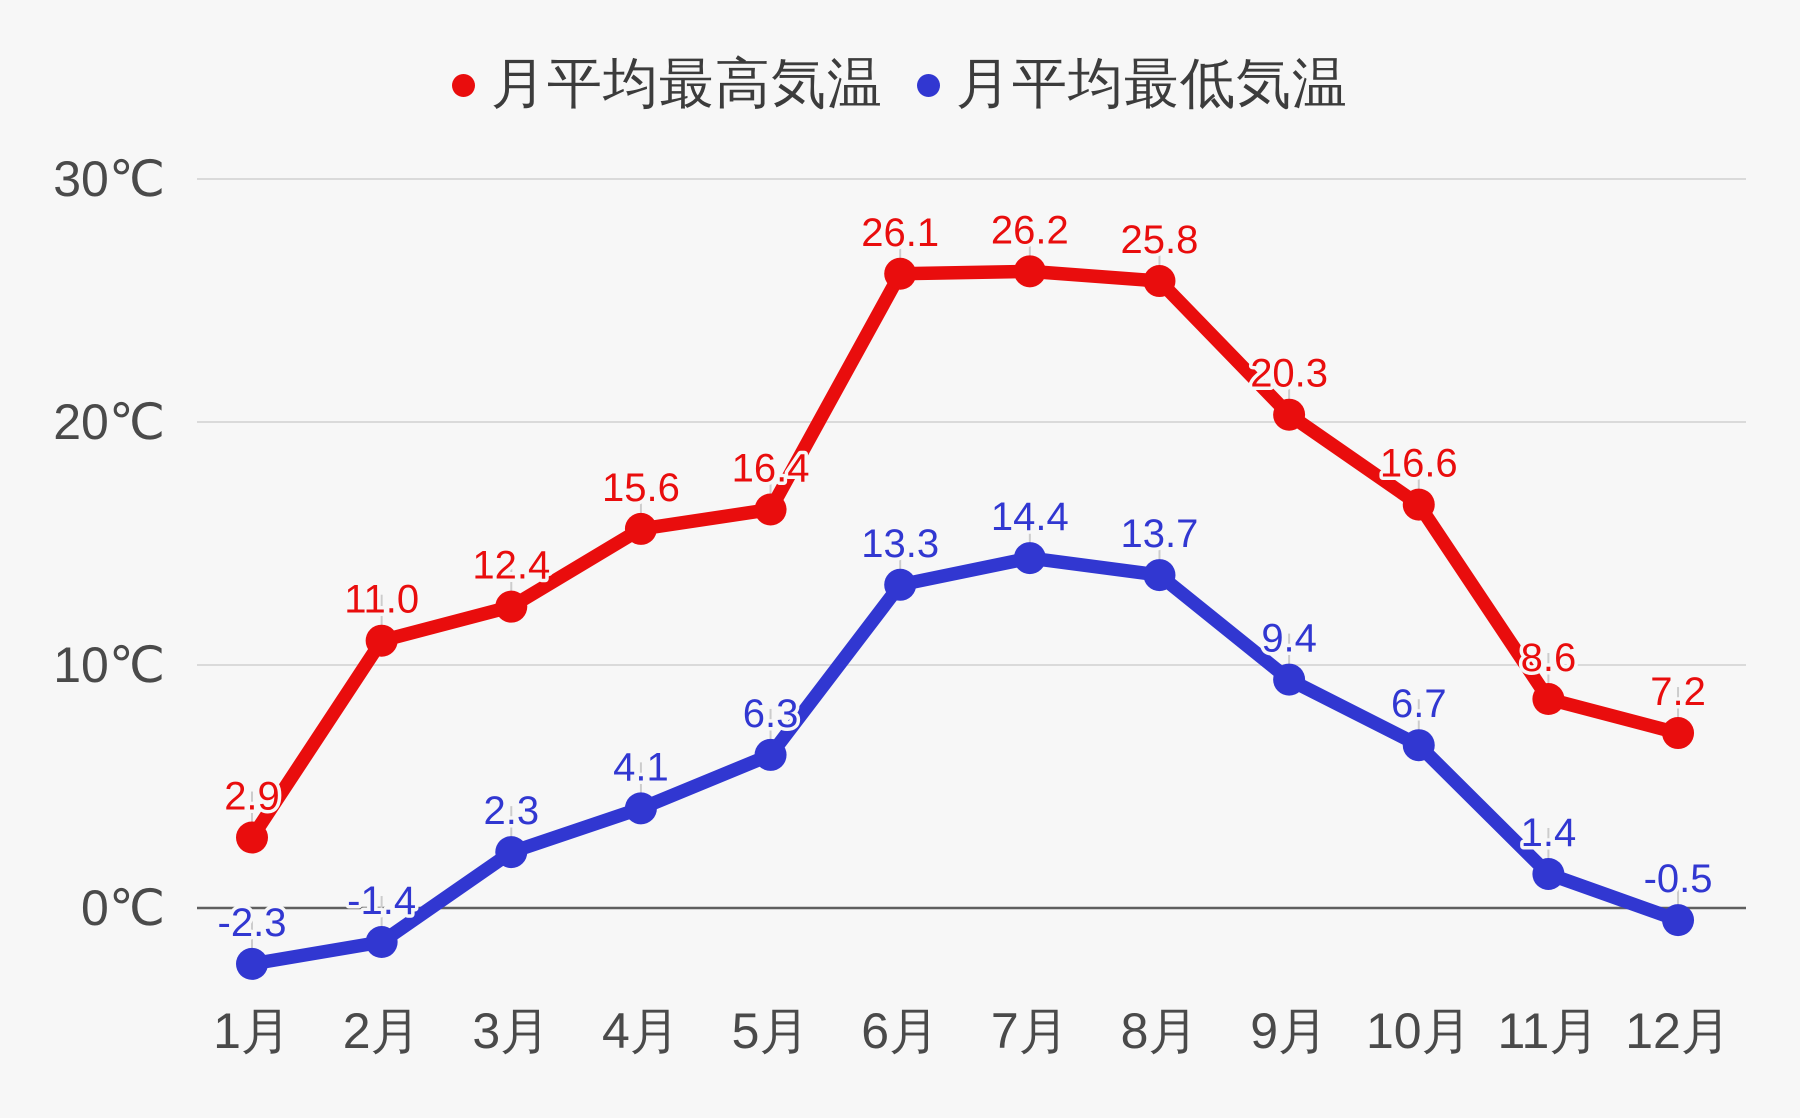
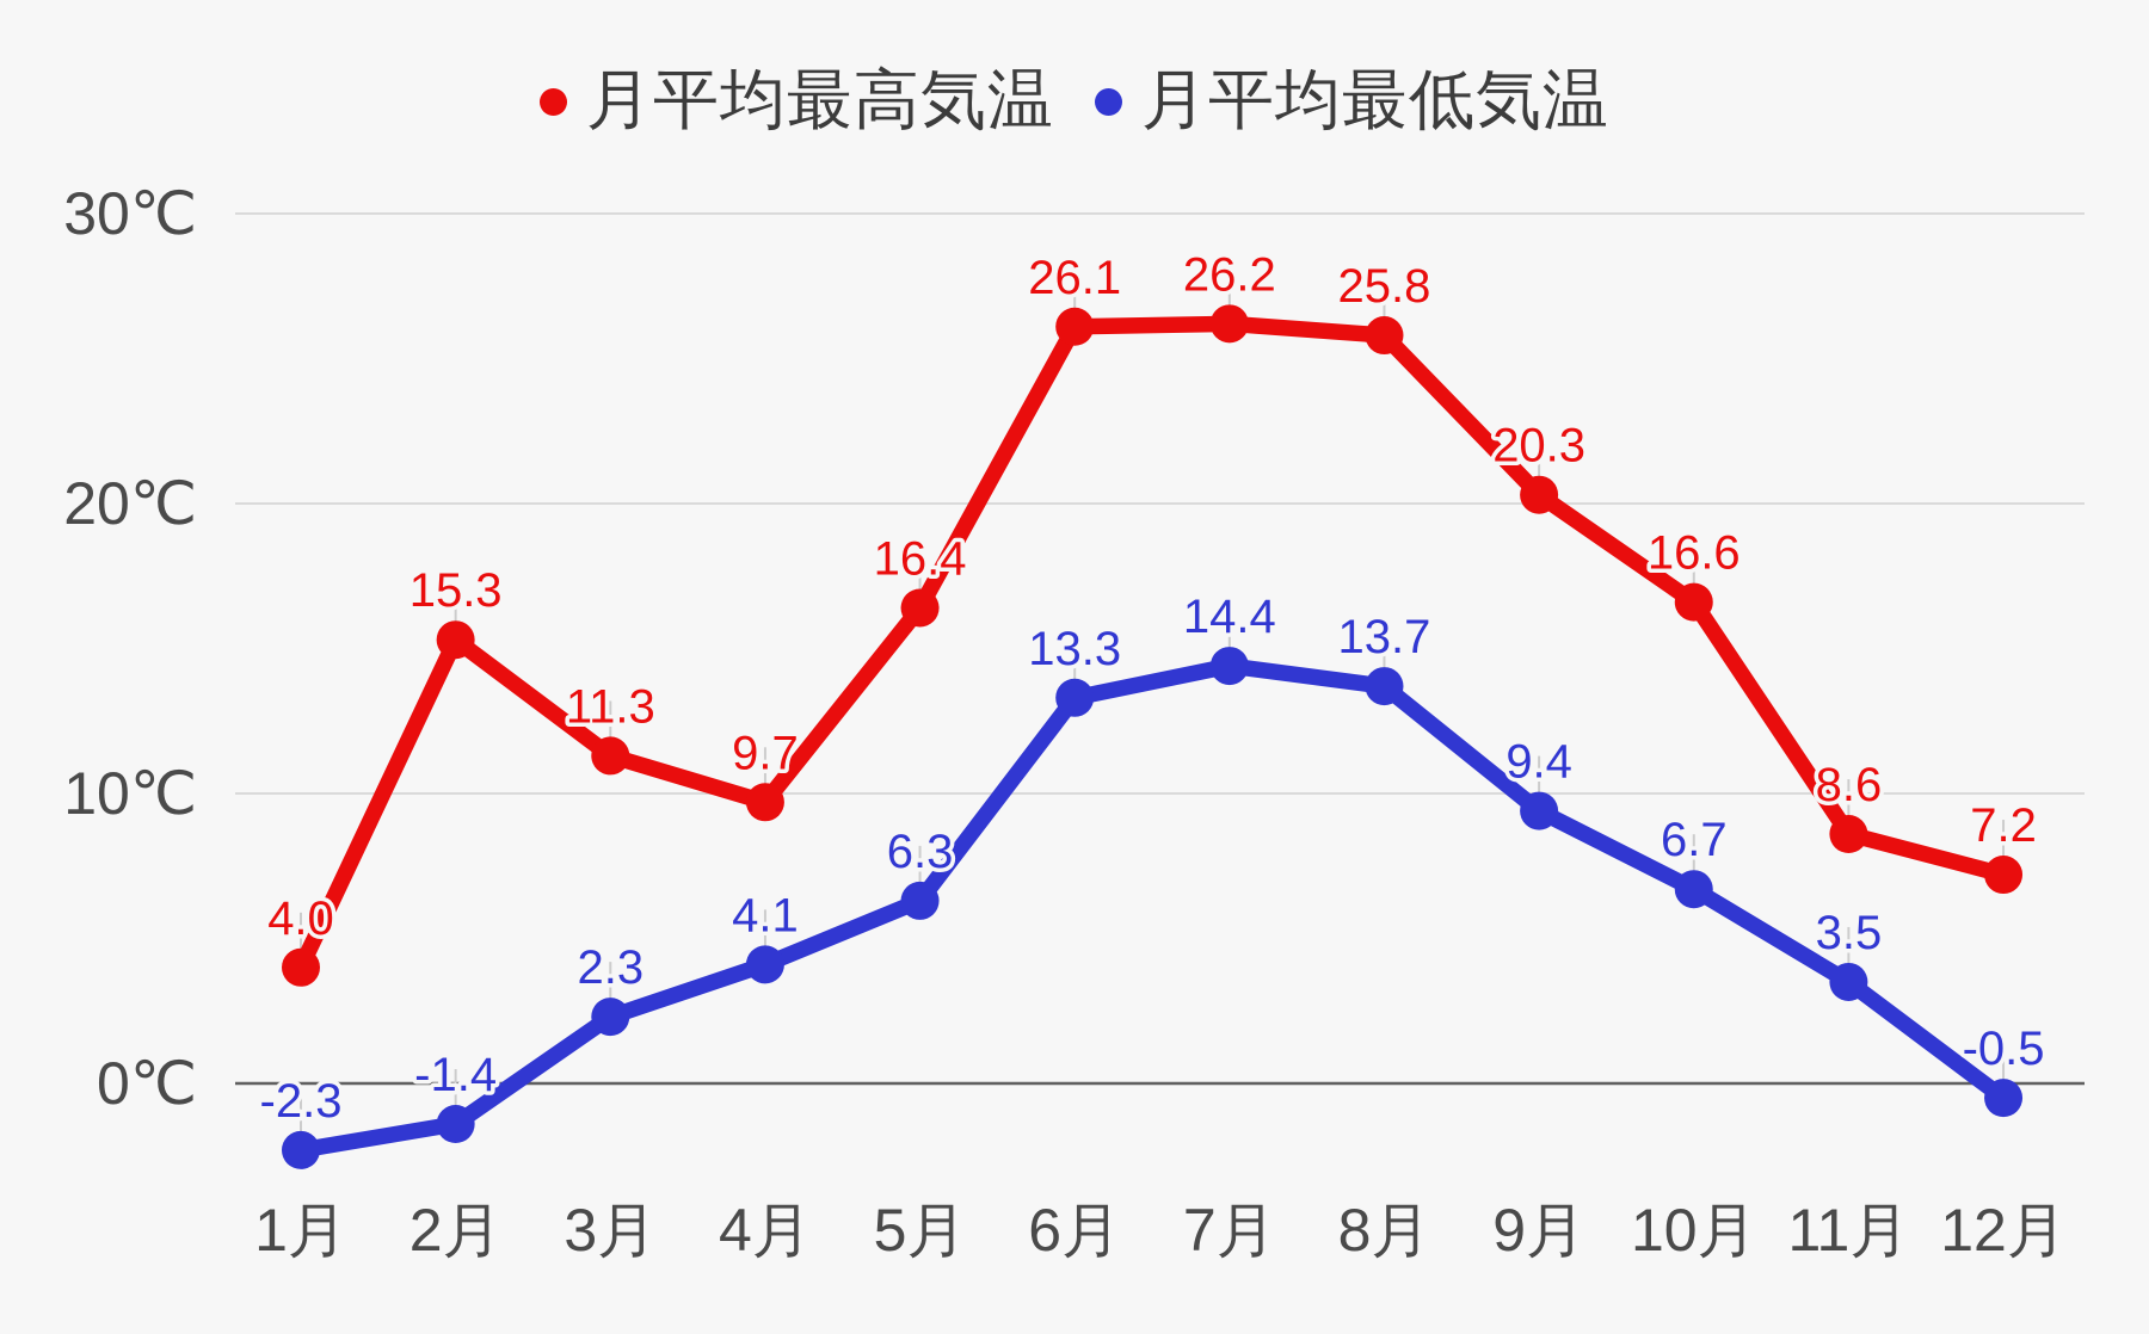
月平均最高気温/1月: 2.9 -> 4.0
月平均最高気温/2月: 11.0 -> 15.3
月平均最高気温/3月: 12.4 -> 11.3
月平均最高気温/4月: 15.6 -> 9.7
月平均最低気温/11月: 1.4 -> 3.5
